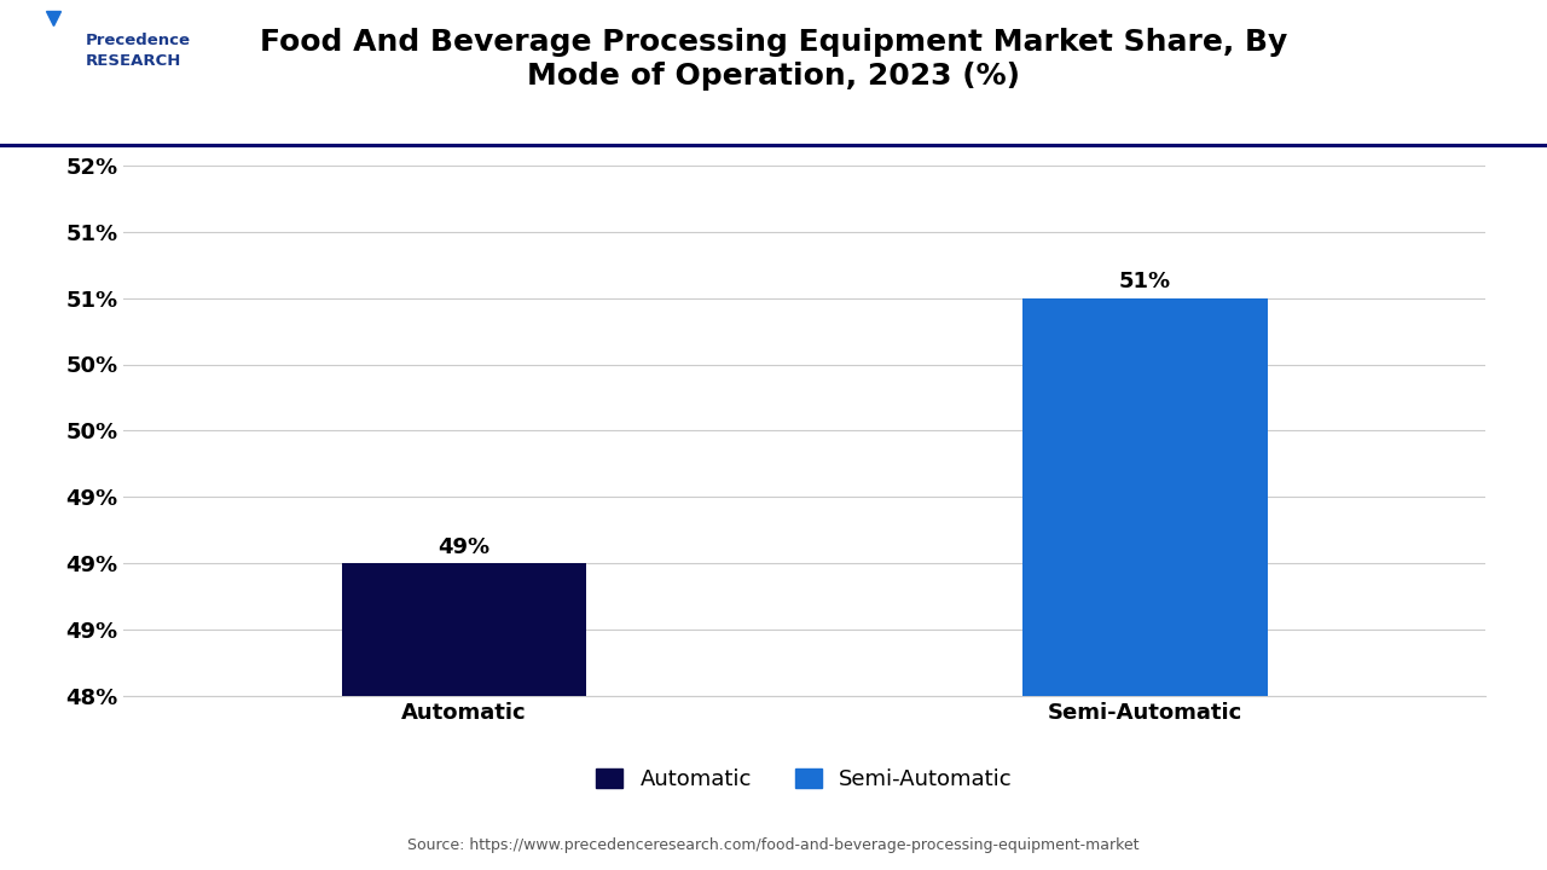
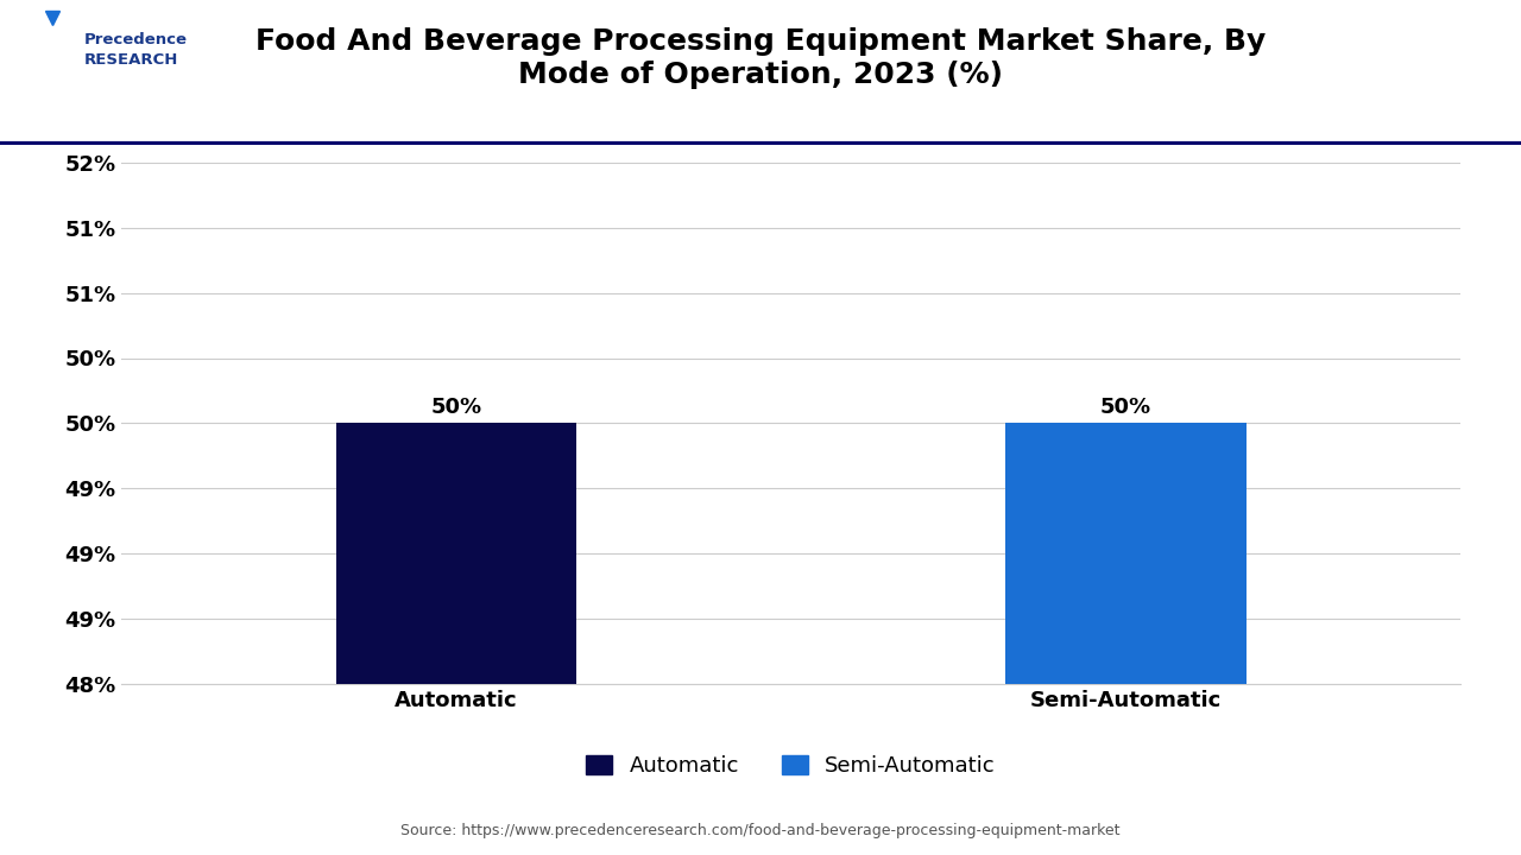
Automatic: 49% -> 50%
Semi-Automatic: 51% -> 50%
